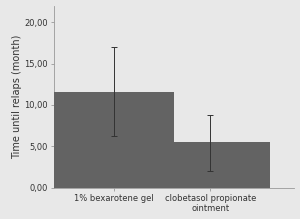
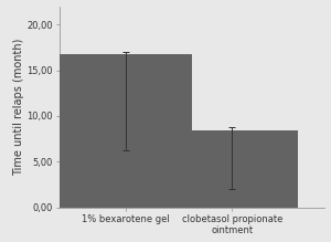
1% bexarotene gel: 11,6 -> 16,8
clobetasol propionate ointment: 5,5 -> 8,4
